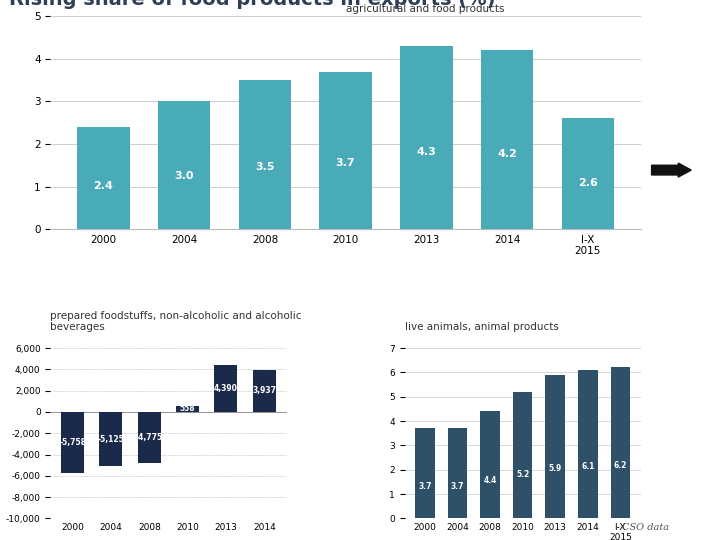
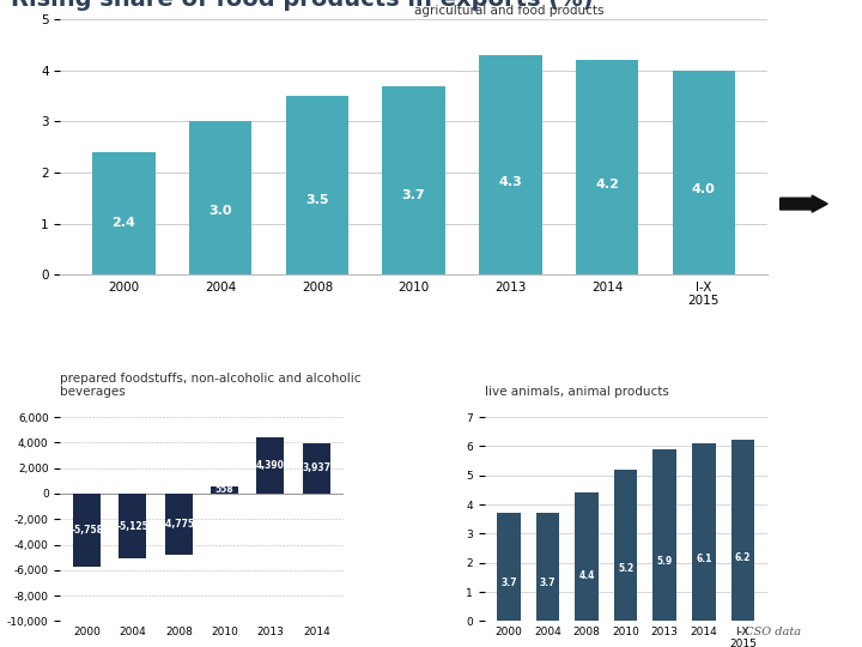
I-X 2015: 2.6 -> 4.0
